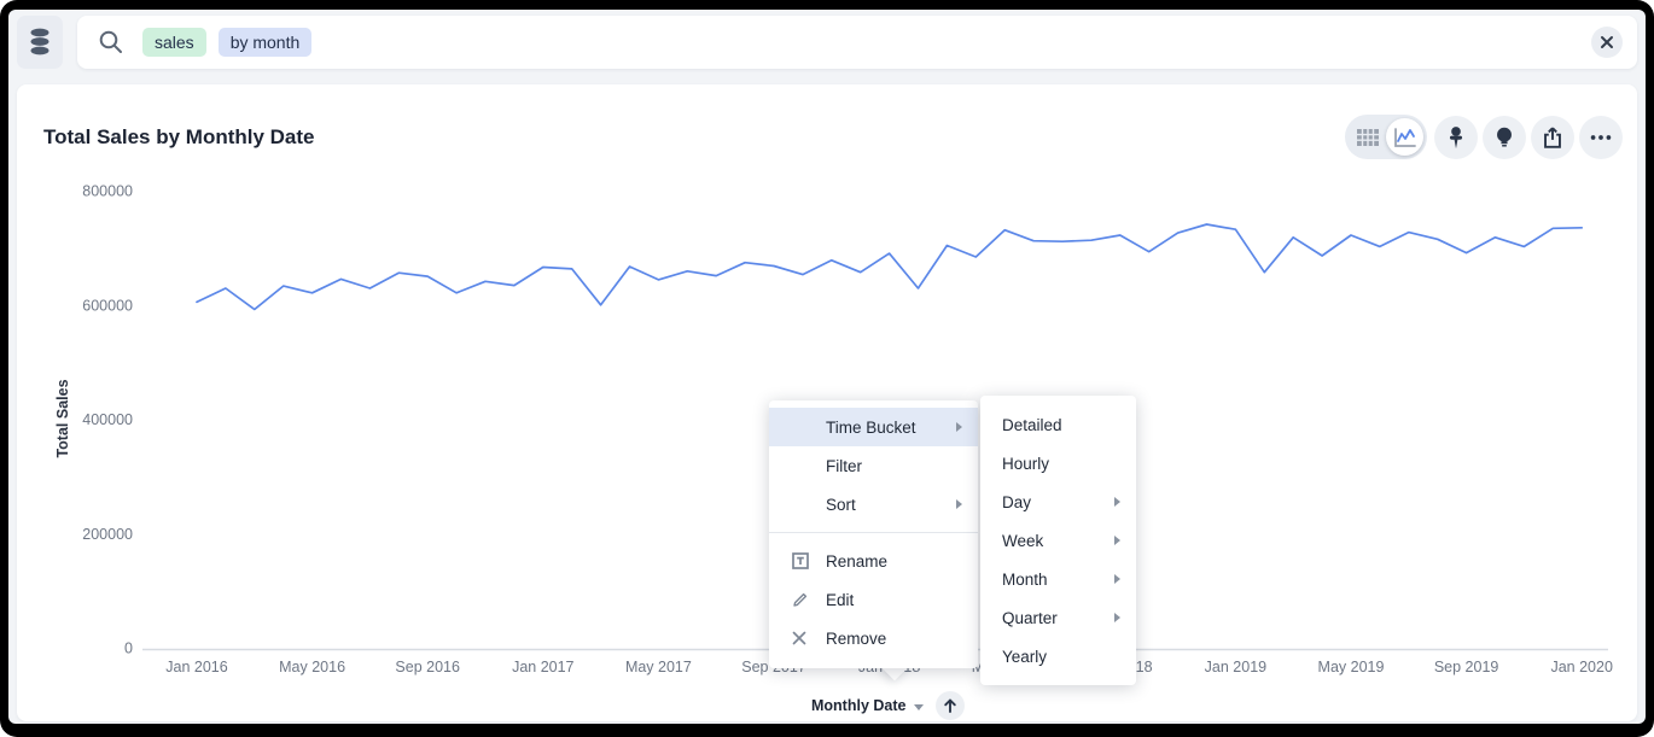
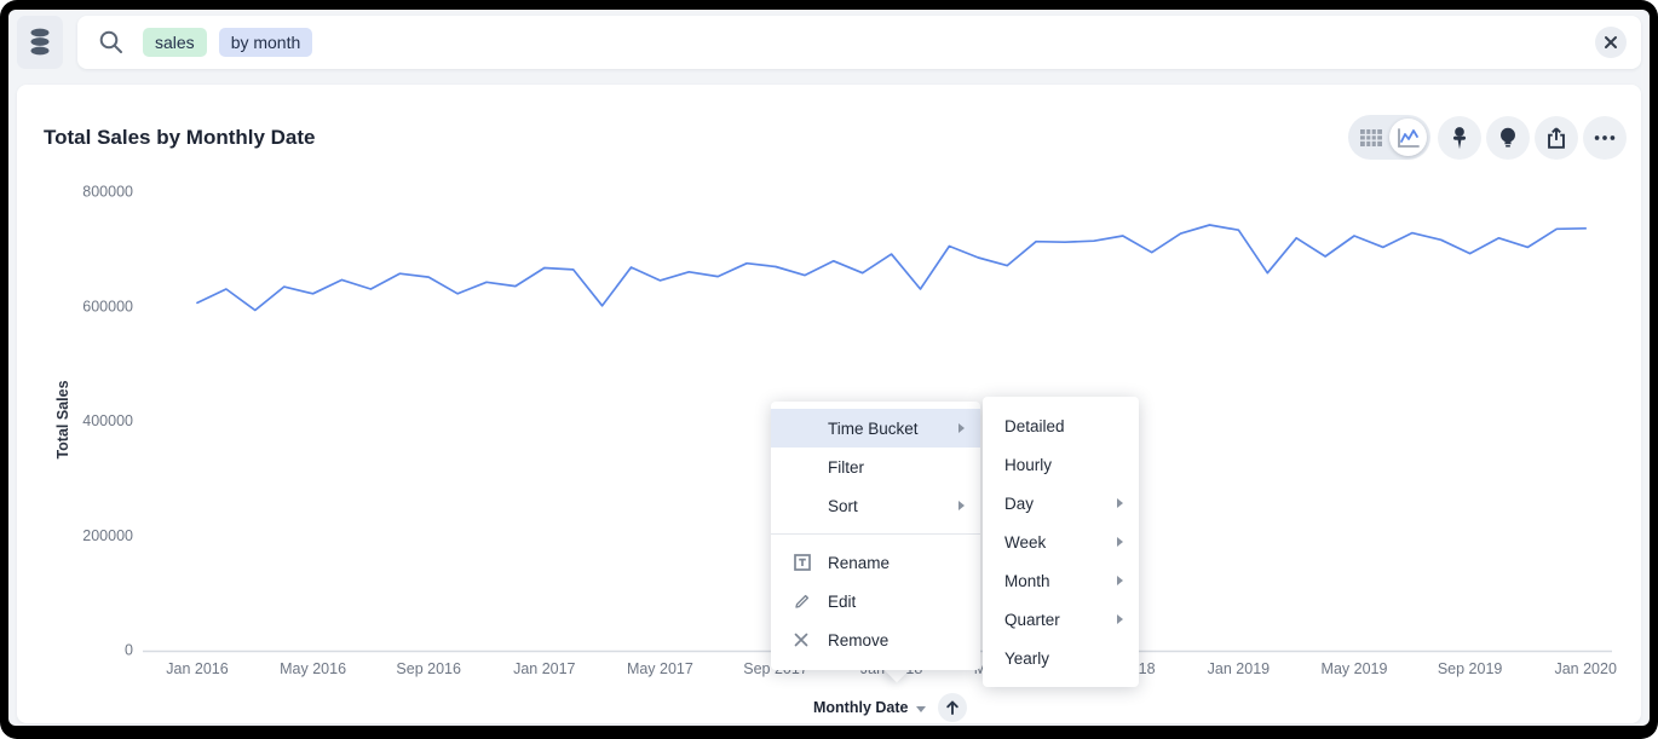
May 2018: 730000 -> 670000
